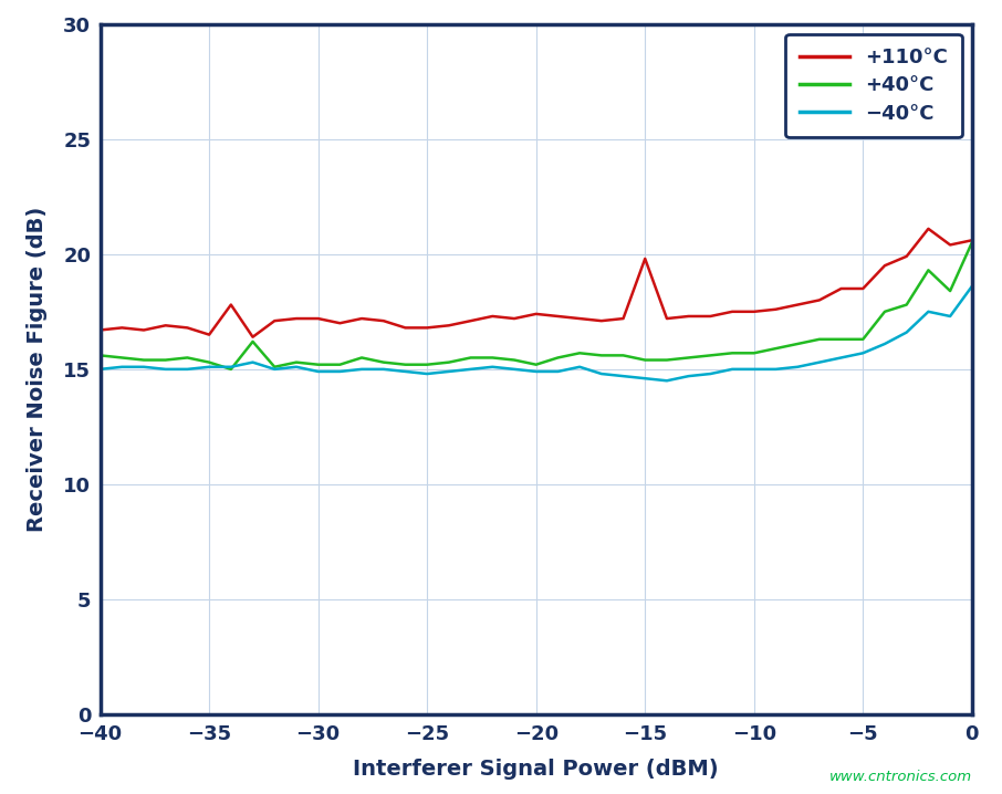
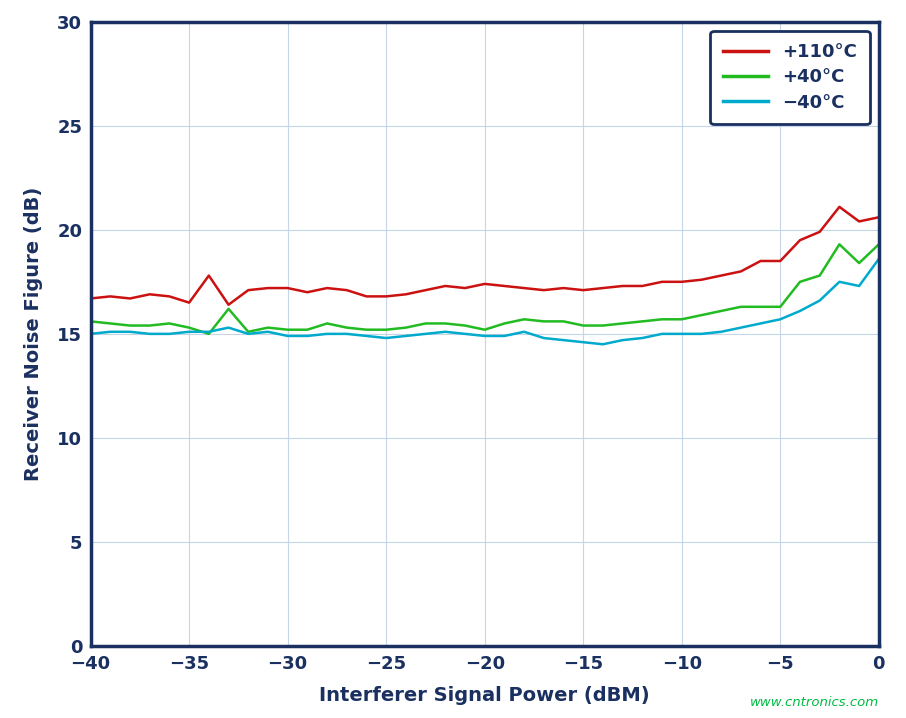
+110°C/−15: 19.8 -> 17.1
+40°C/0: 20.5 -> 19.3
